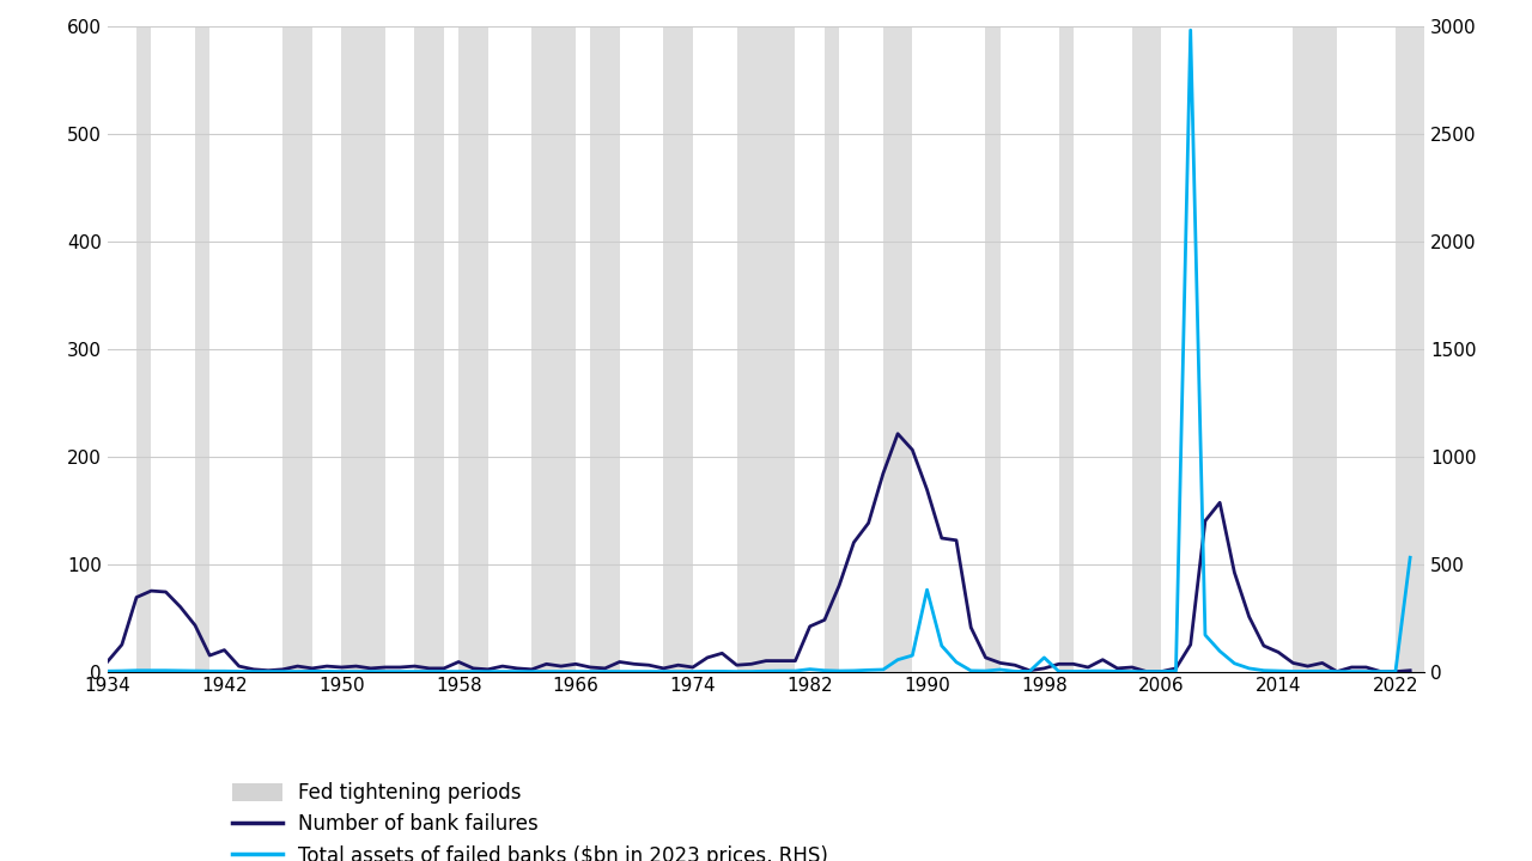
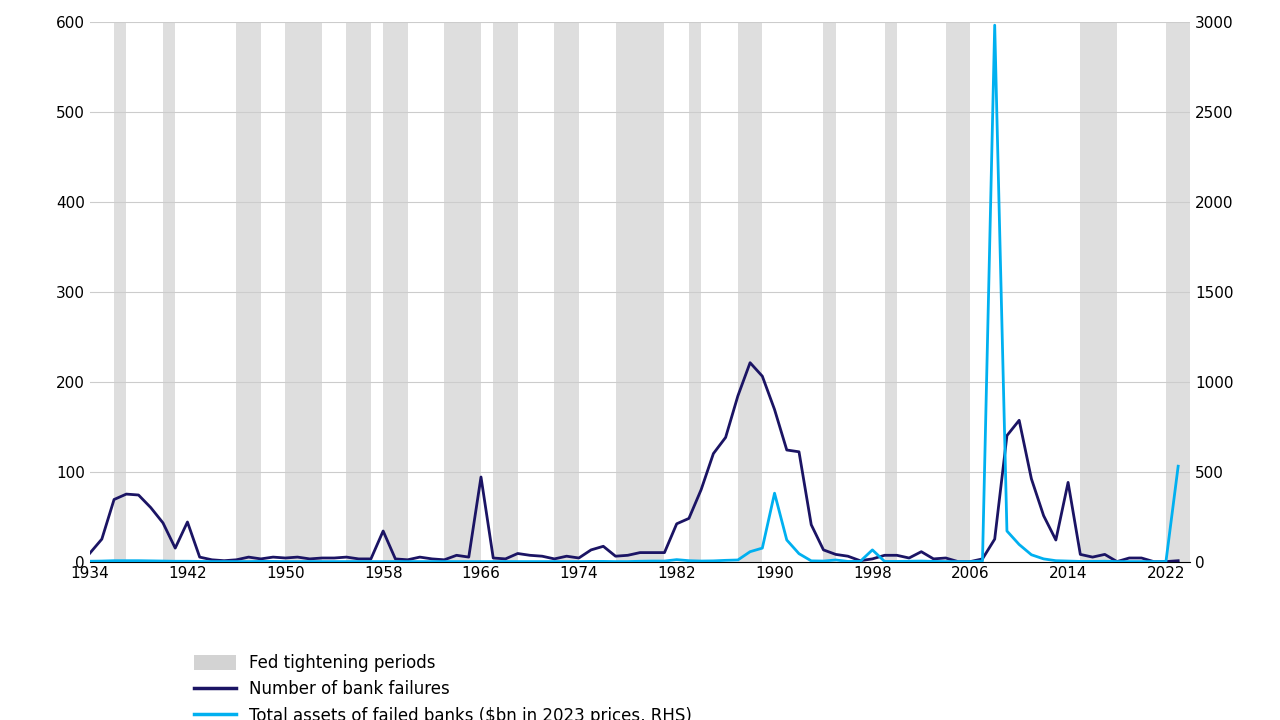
Number of bank failures/1942: 20 -> 44
Number of bank failures/1958: 9 -> 34
Number of bank failures/1966: 7 -> 94
Number of bank failures/2014: 18 -> 88
